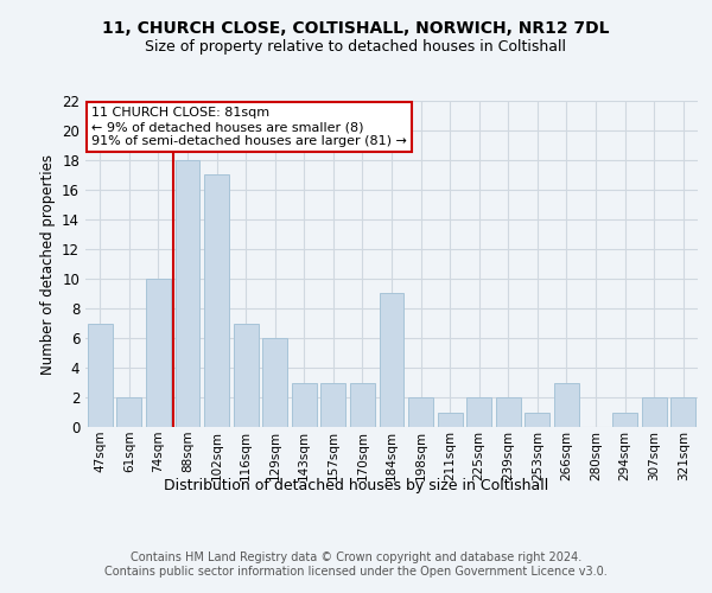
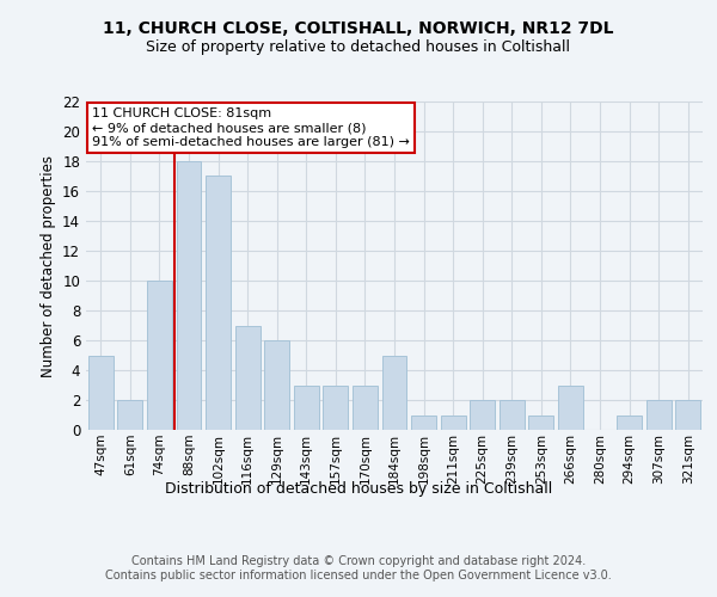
47sqm: 7 -> 5
184sqm: 9 -> 5
198sqm: 2 -> 1
